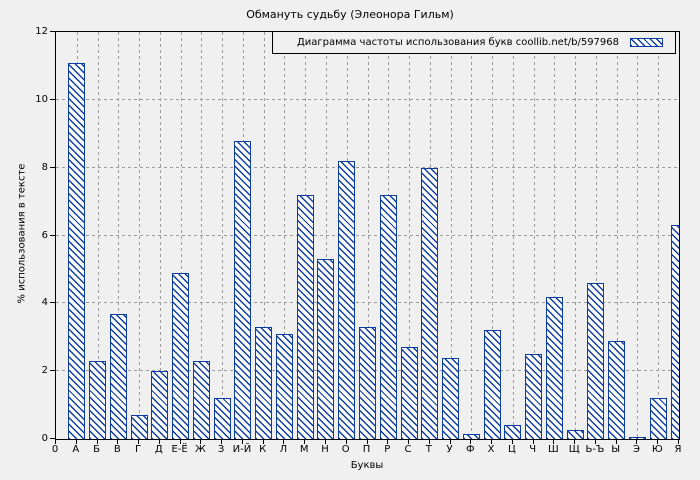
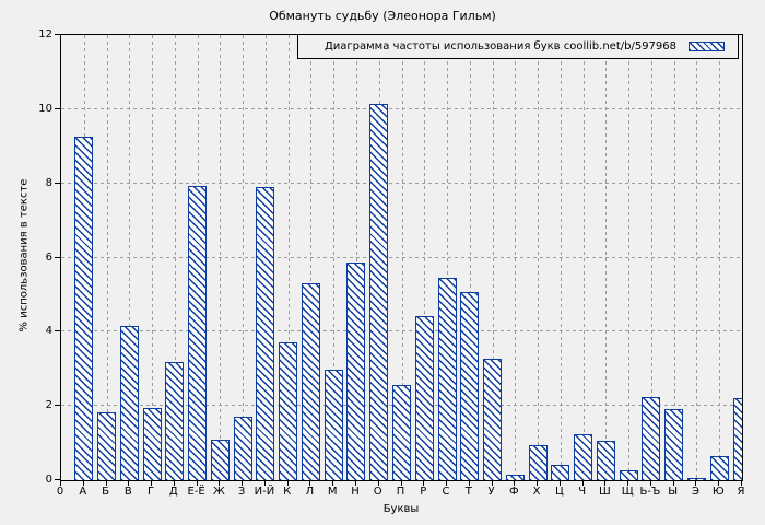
А: 11.1 -> 9.2
Б: 2.3 -> 1.8
В: 3.7 -> 4.2
Г: 0.7 -> 2.0
Д: 2.0 -> 3.2
Е-Ё: 4.9 -> 7.9
Ж: 2.3 -> 1.1
З: 1.2 -> 1.7
И-Й: 8.8 -> 7.9
К: 3.3 -> 3.7
Л: 3.1 -> 5.3
М: 7.2 -> 3.0
Н: 5.3 -> 5.9
О: 8.2 -> 10.1
П: 3.3 -> 2.6
Р: 7.2 -> 4.4
С: 2.7 -> 5.5
Т: 8.0 -> 5.1
У: 2.4 -> 3.3
Х: 3.2 -> 0.9
Ч: 2.5 -> 1.2
Ш: 4.2 -> 1.1
Ь-Ъ: 4.6 -> 2.2
Ы: 2.9 -> 1.9
Ю: 1.2 -> 0.7
Я: 6.3 -> 2.2
